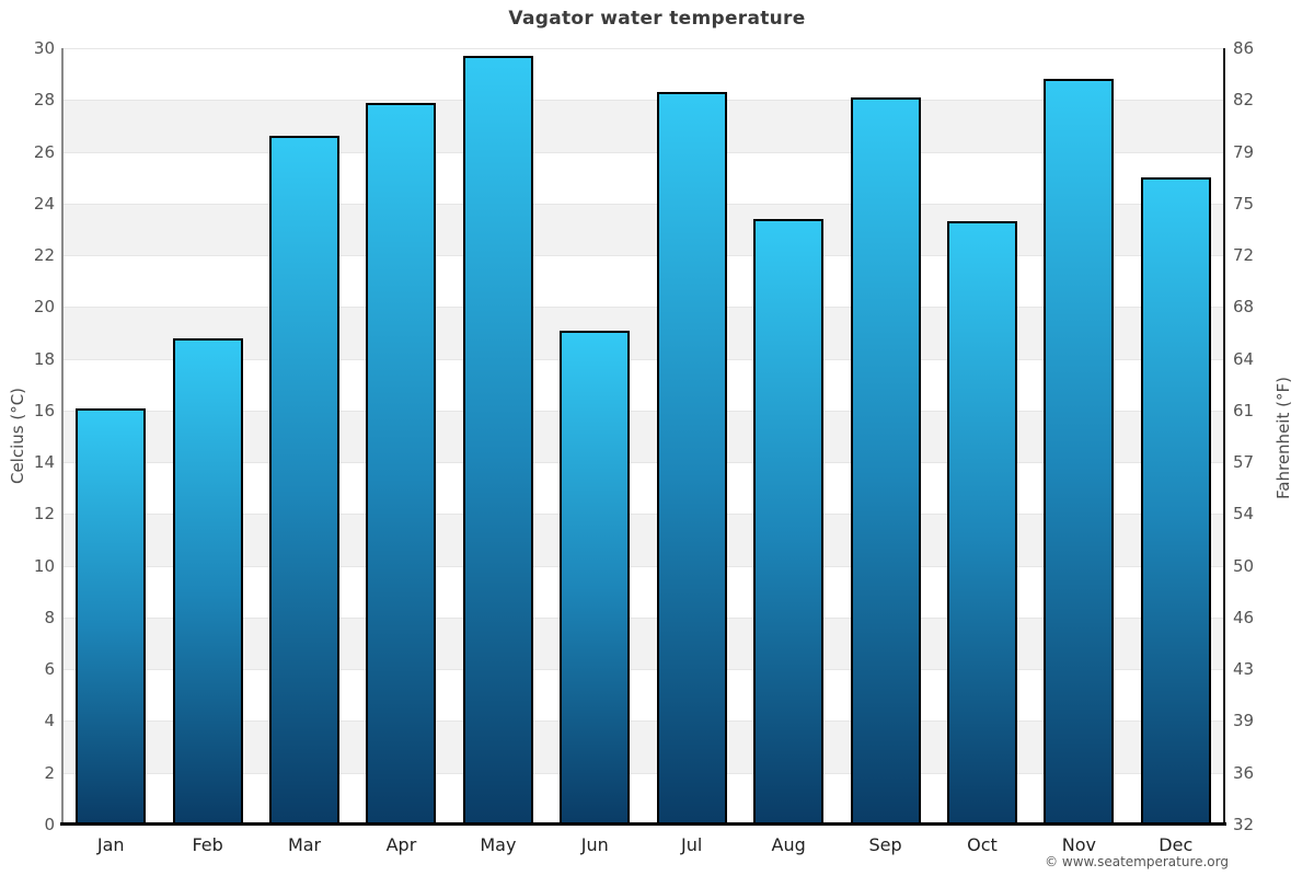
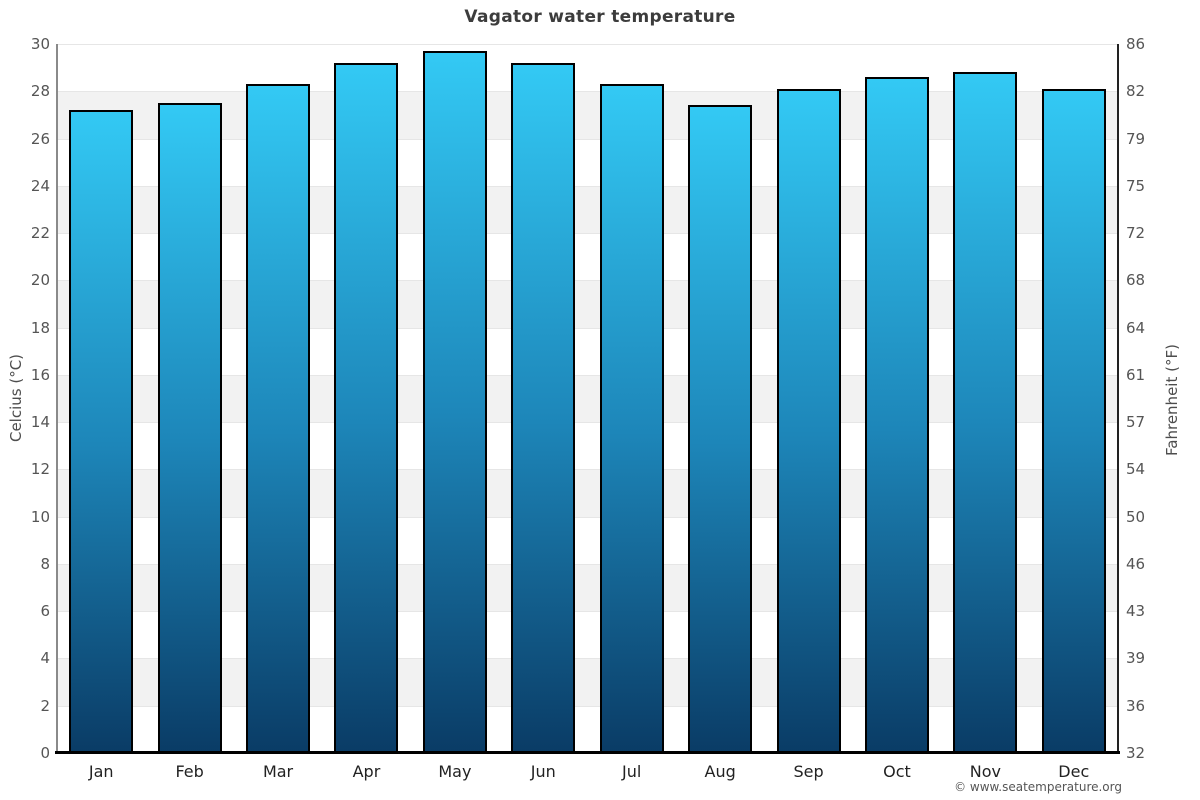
Jan: 16.1 -> 27.2
Feb: 18.8 -> 27.5
Mar: 26.6 -> 28.3
Apr: 27.9 -> 29.2
Jun: 19.1 -> 29.2
Aug: 23.4 -> 27.4
Oct: 23.3 -> 28.6
Dec: 25.0 -> 28.1
